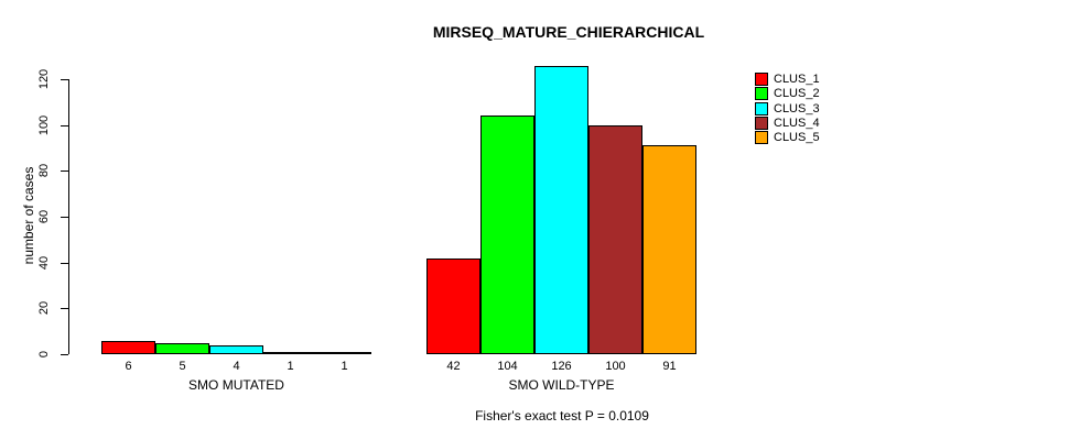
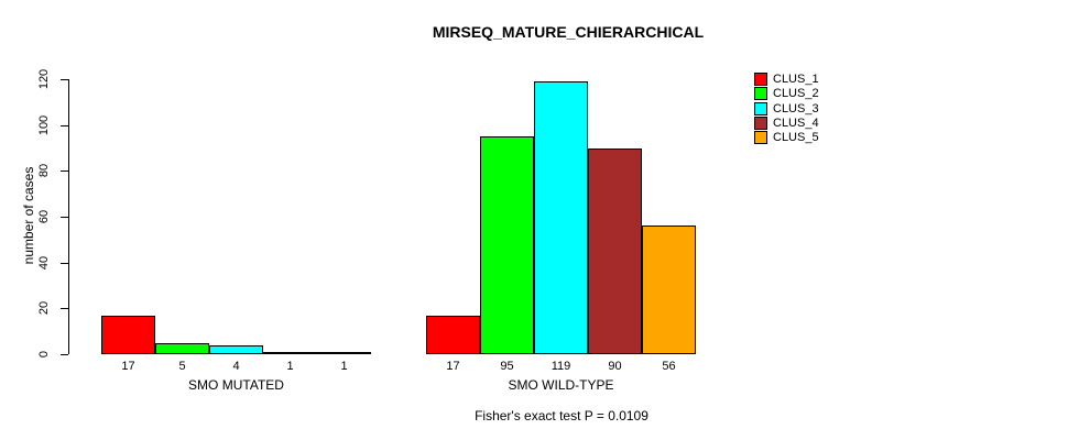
CLUS_1/SMO MUTATED: 6 -> 17
CLUS_1/SMO WILD-TYPE: 42 -> 17
CLUS_2/SMO WILD-TYPE: 104 -> 95
CLUS_3/SMO WILD-TYPE: 126 -> 119
CLUS_4/SMO WILD-TYPE: 100 -> 90
CLUS_5/SMO WILD-TYPE: 91 -> 56
